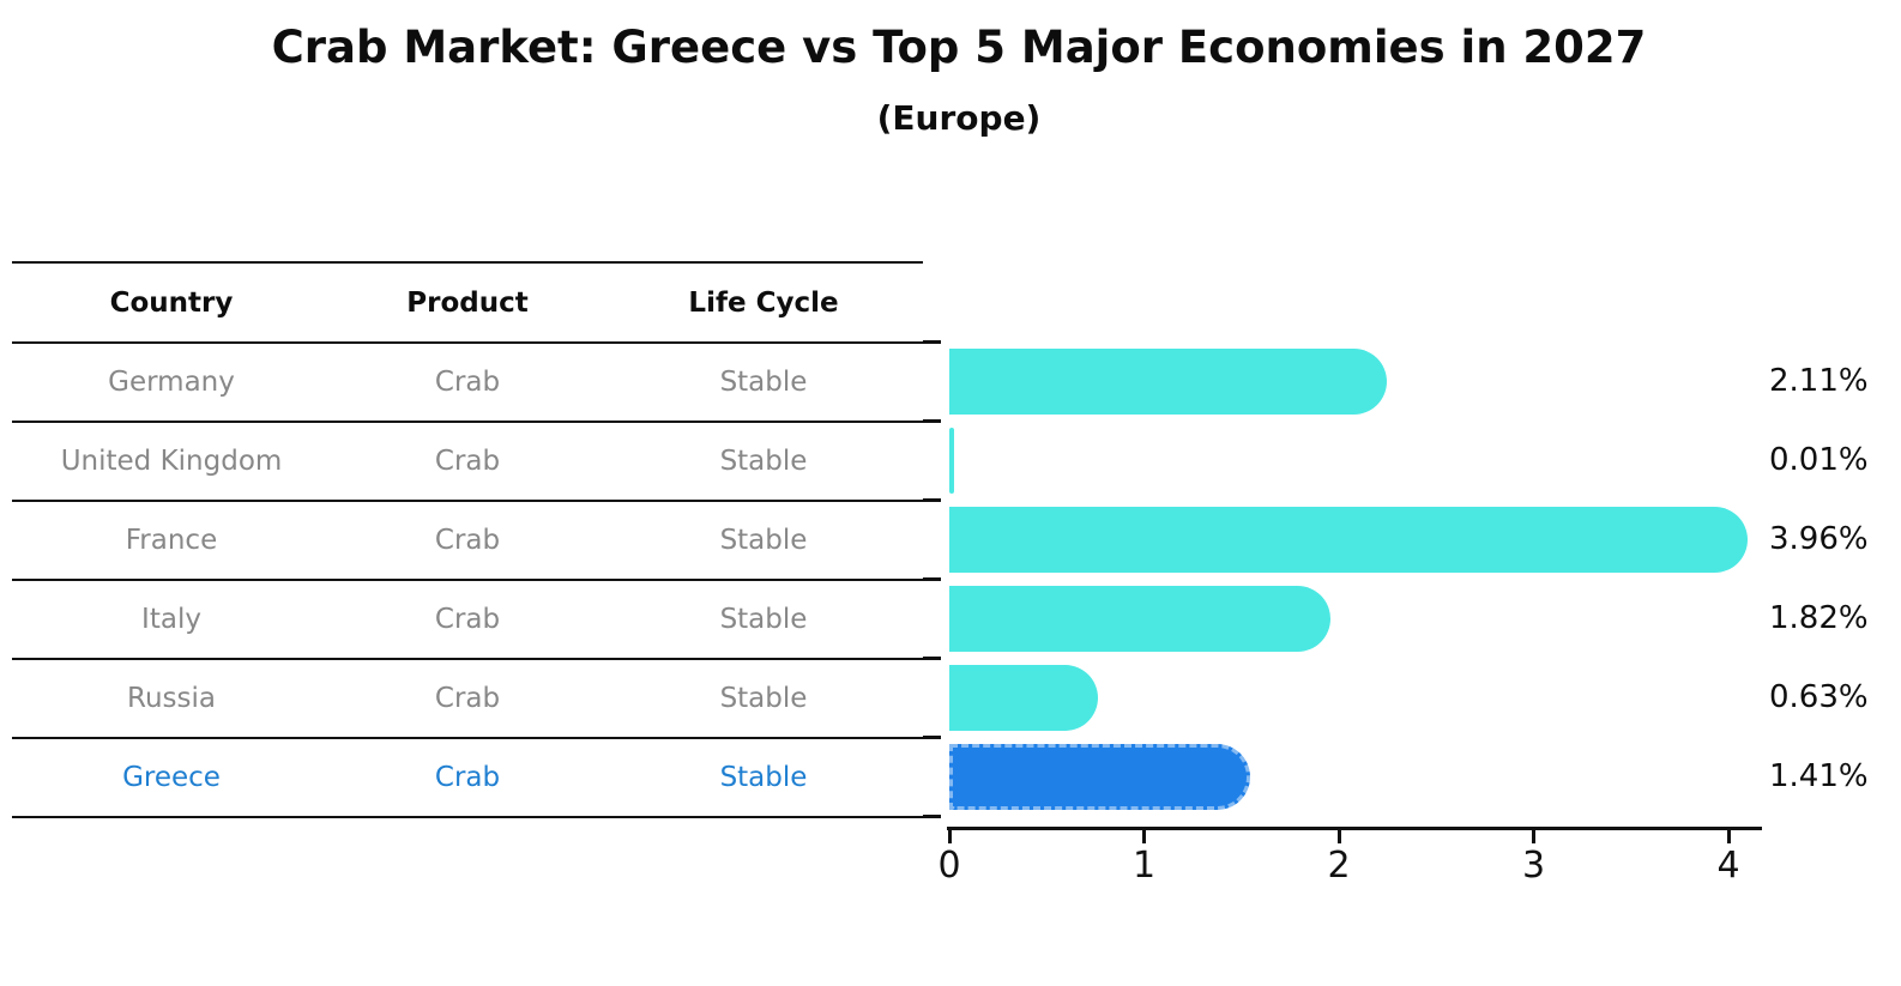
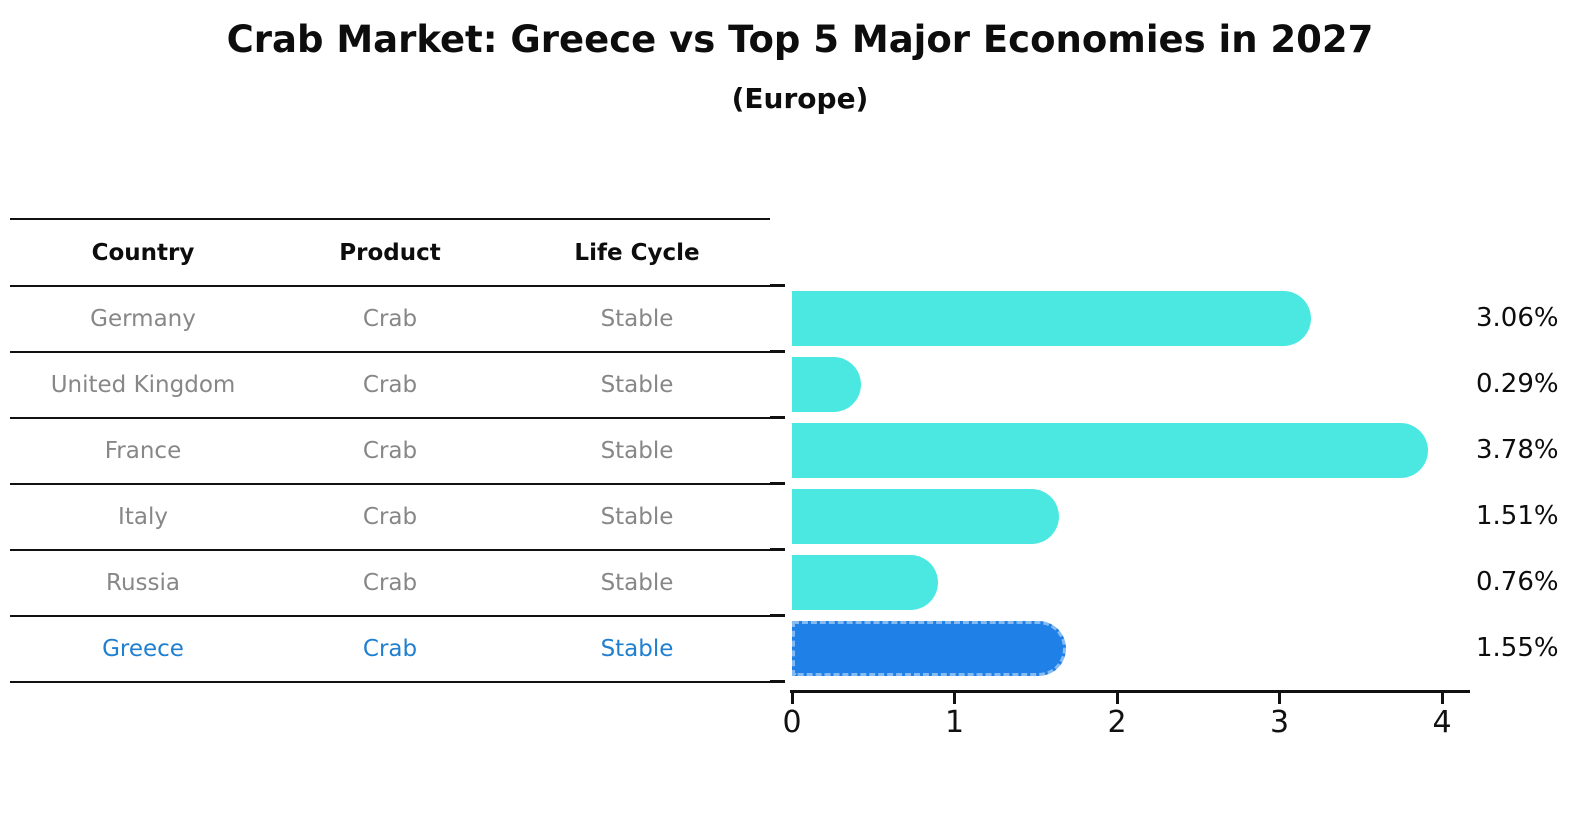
Germany: 2.11% -> 3.06%
United Kingdom: 0.01% -> 0.29%
France: 3.96% -> 3.78%
Italy: 1.82% -> 1.51%
Russia: 0.63% -> 0.76%
Greece: 1.41% -> 1.55%
